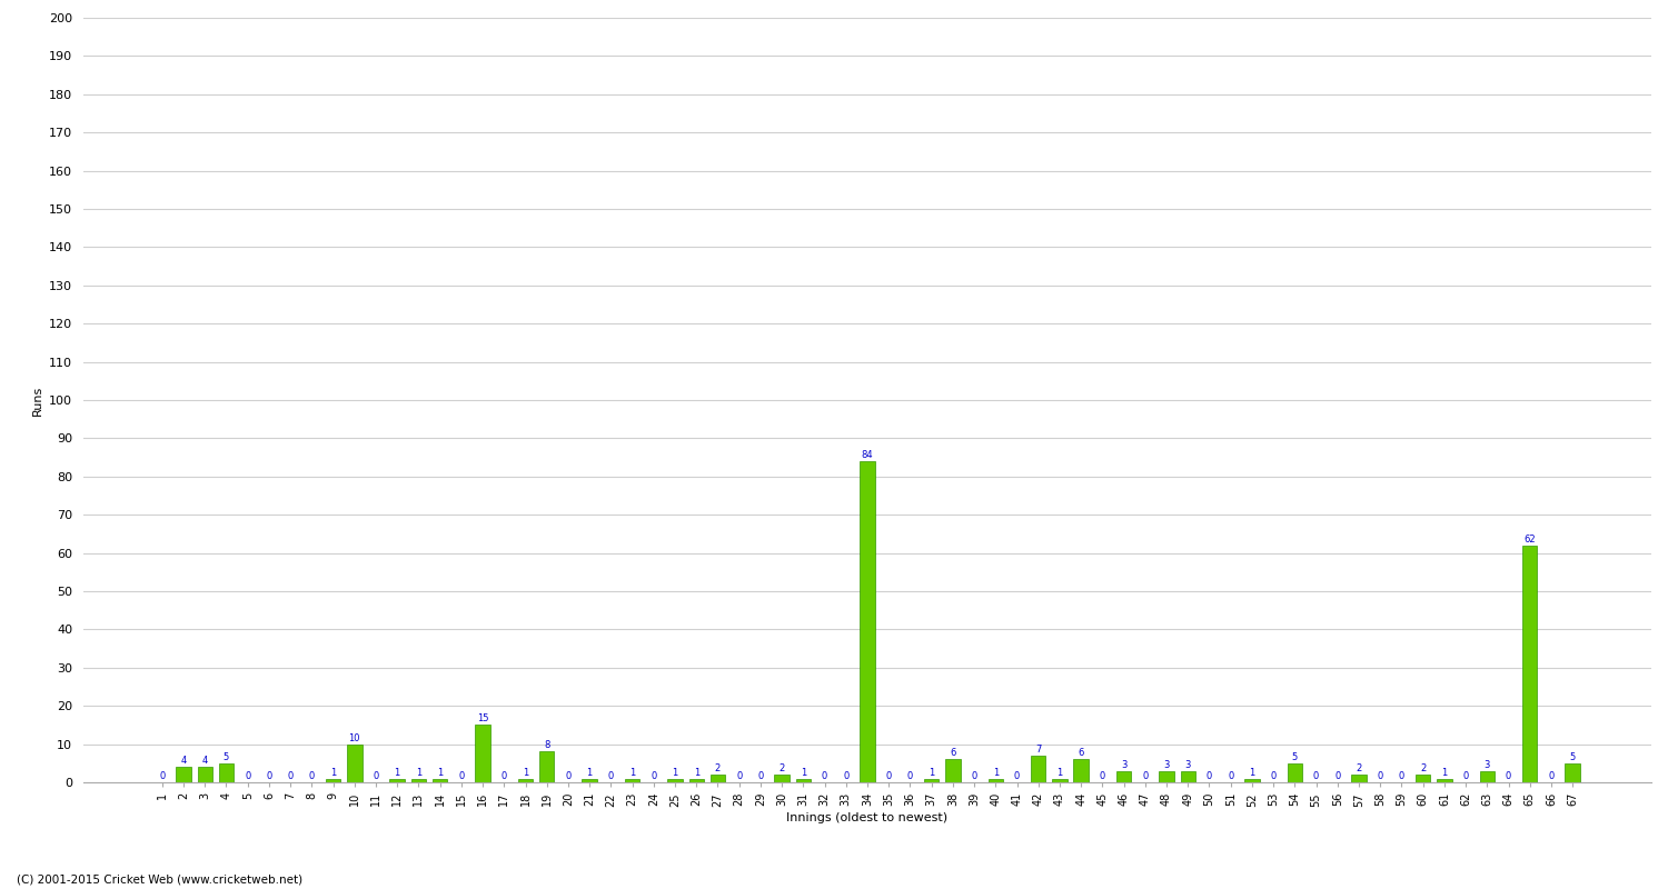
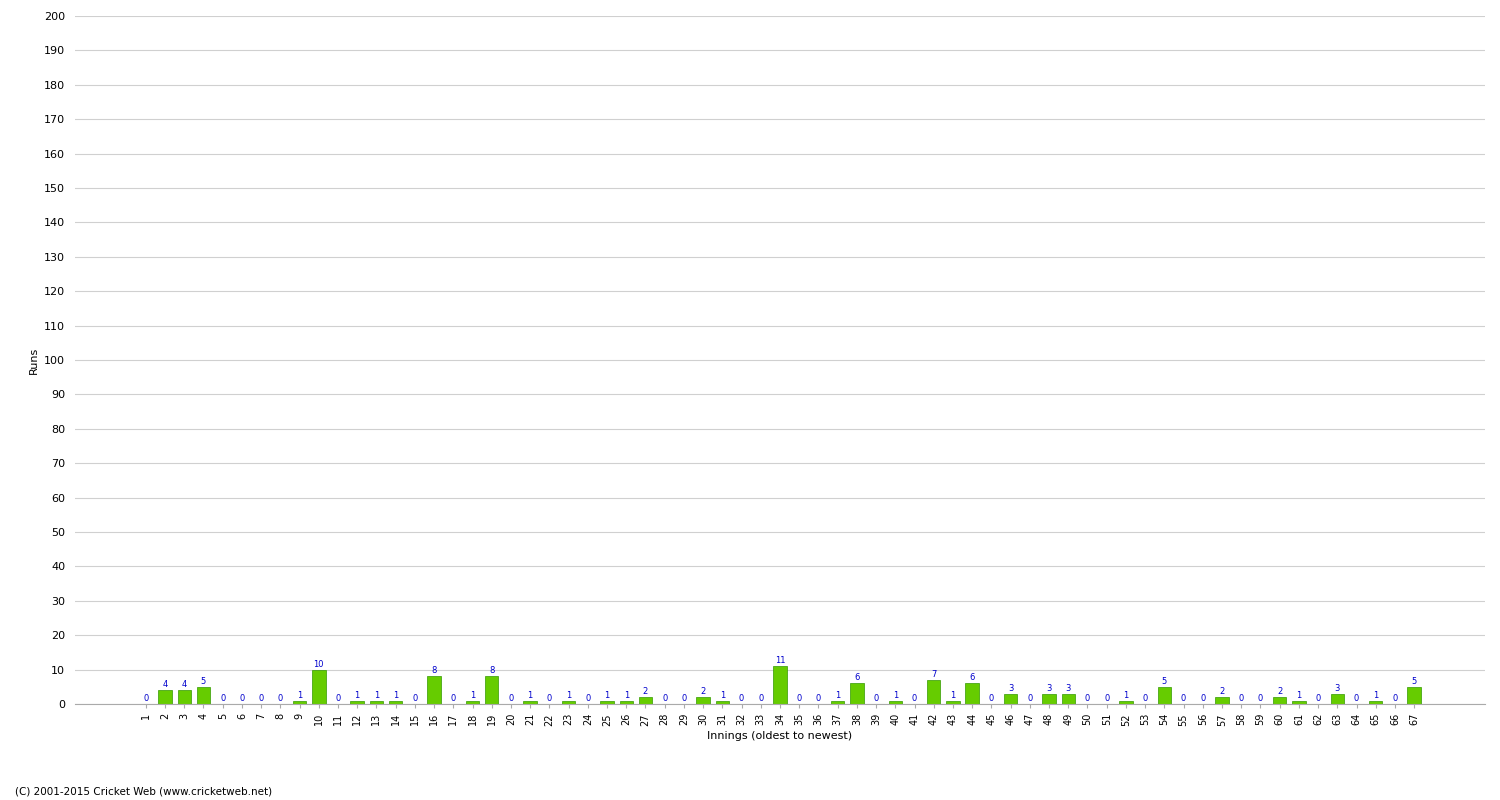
16: 15 -> 8
34: 84 -> 11
65: 62 -> 1
